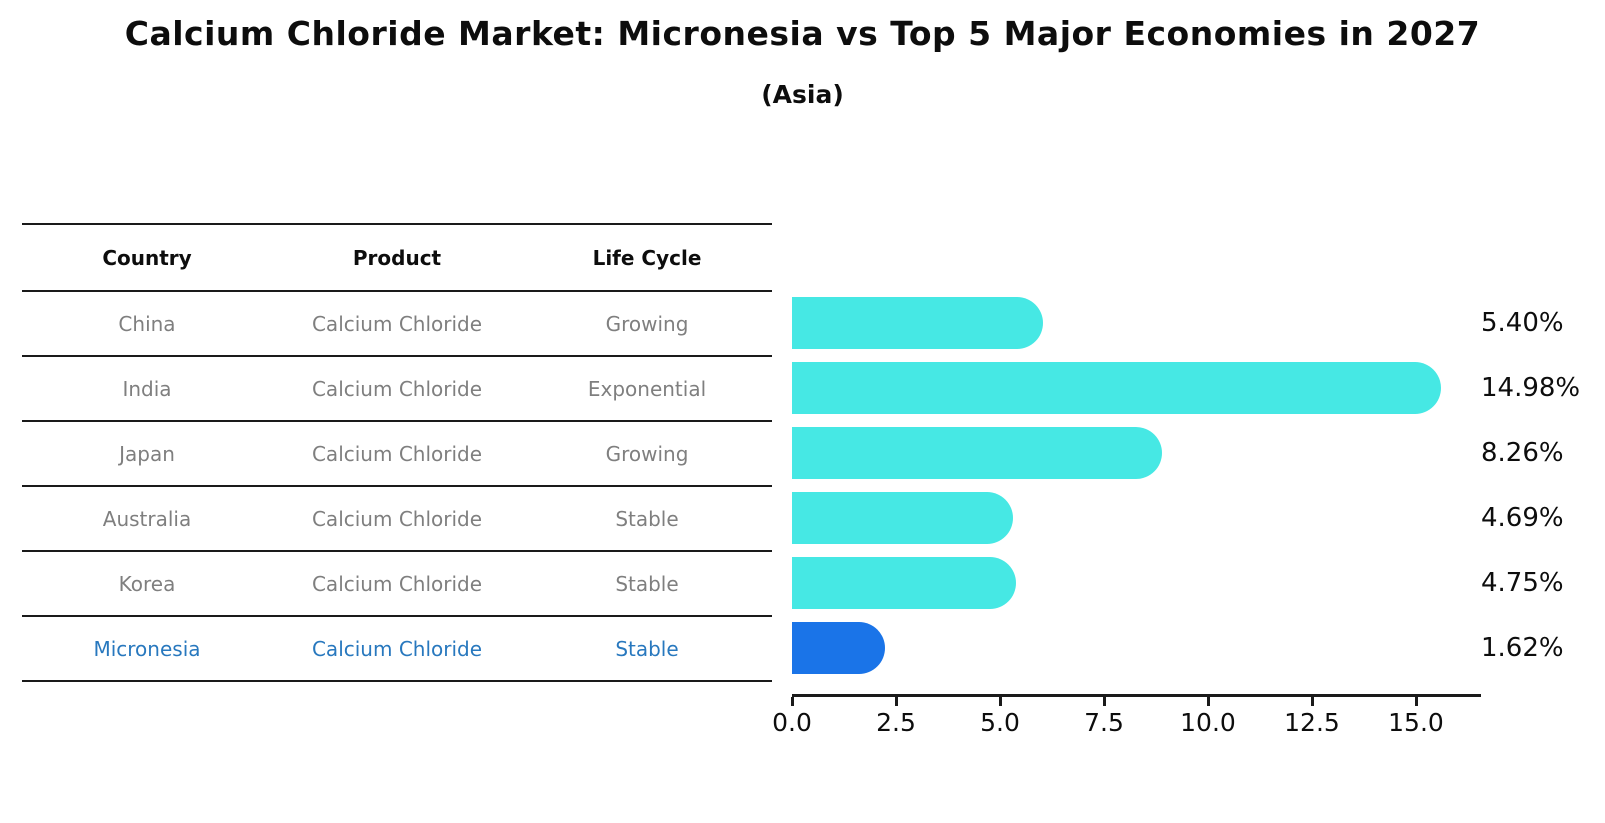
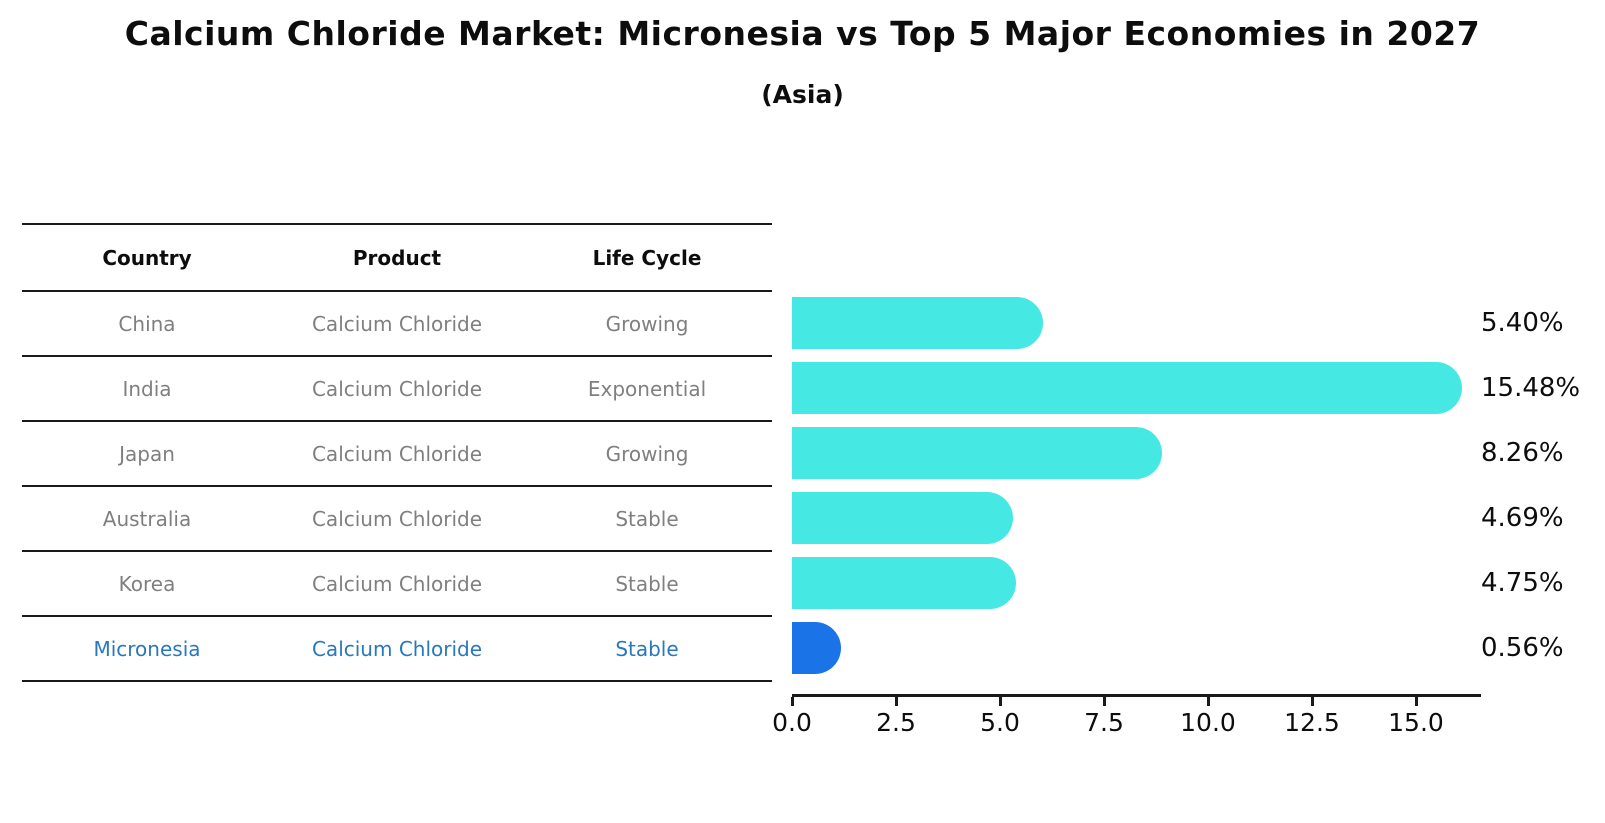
India: 14.98% -> 15.48%
Micronesia: 1.62% -> 0.56%
